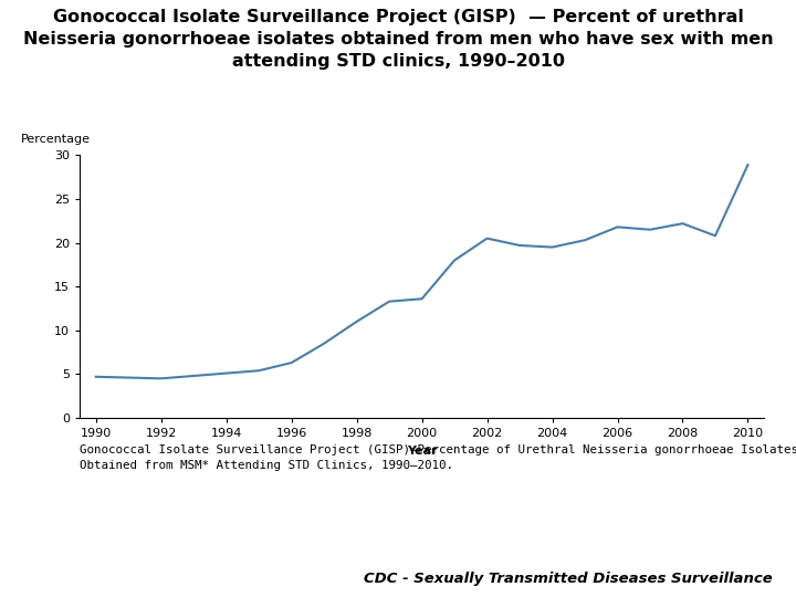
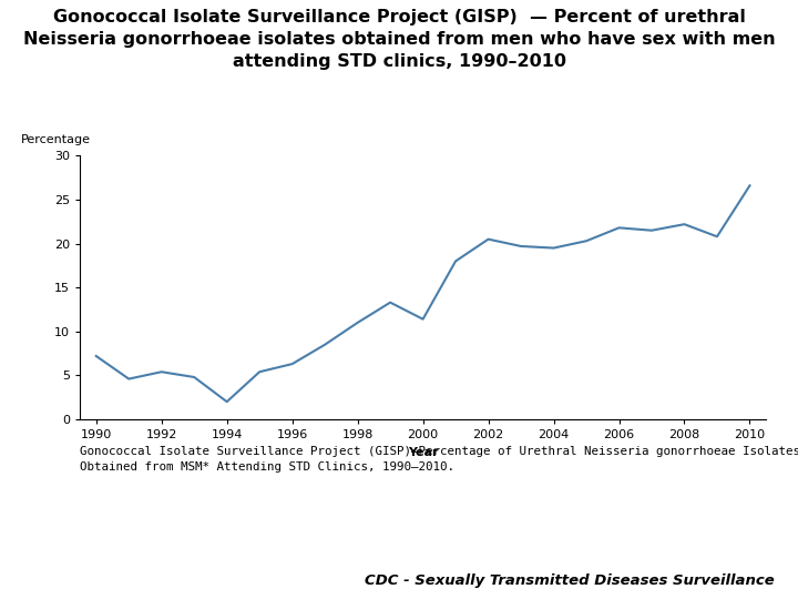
1990: 4.7 -> 7.2
1992: 4.5 -> 5.4
1994: 5.1 -> 2.0
2000: 13.6 -> 11.4
2010: 28.9 -> 26.6
